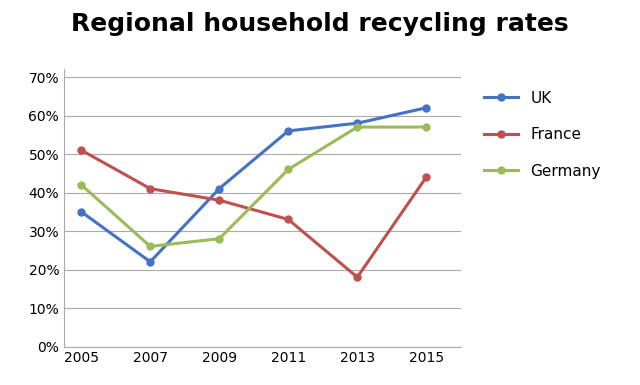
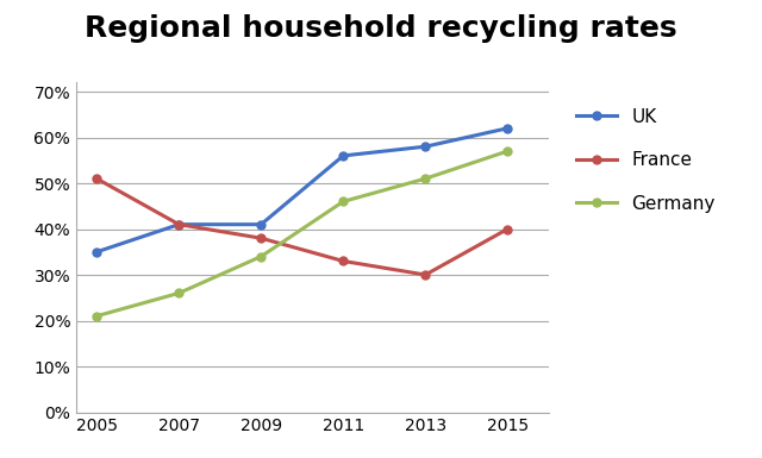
Germany/2005: 42% -> 21%
UK/2007: 22% -> 41%
Germany/2009: 28% -> 34%
France/2013: 18% -> 30%
Germany/2013: 57% -> 51%
France/2015: 44% -> 40%
